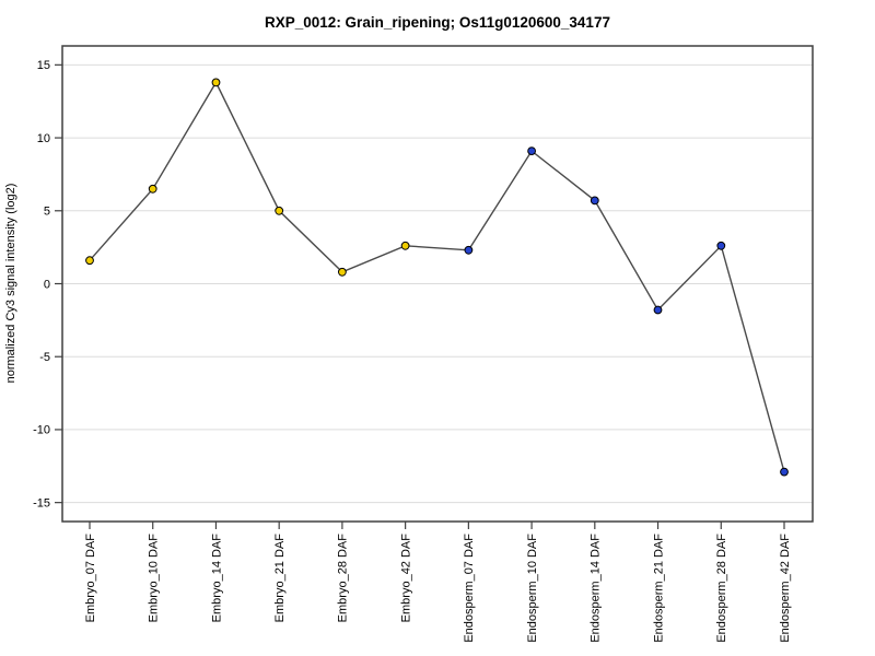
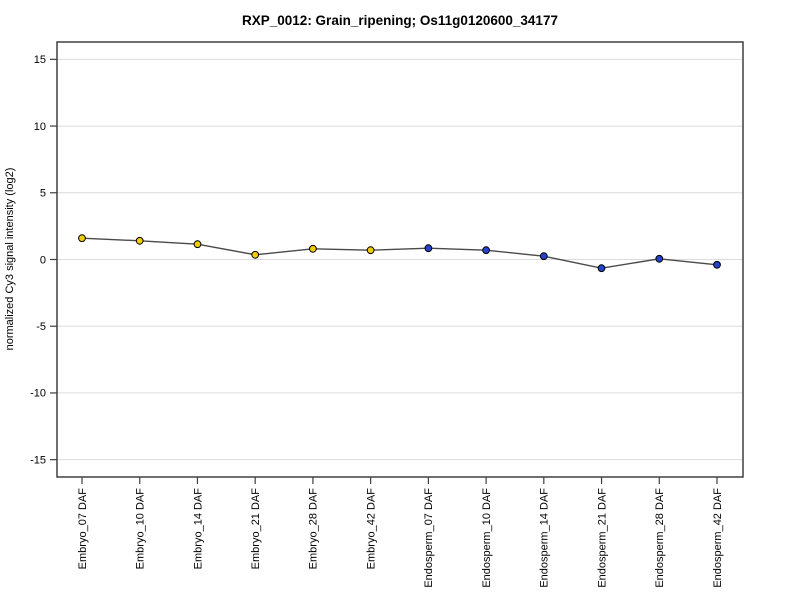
Embryo_10 DAF: 6.5 -> 1.4
Embryo_14 DAF: 13.8 -> 1.1
Embryo_21 DAF: 5.0 -> 0.3
Embryo_42 DAF: 2.6 -> 0.7
Endosperm_07 DAF: 2.3 -> 0.8
Endosperm_10 DAF: 9.1 -> 0.7
Endosperm_14 DAF: 5.7 -> 0.2
Endosperm_21 DAF: -1.8 -> -0.7
Endosperm_28 DAF: 2.6 -> 0.1
Endosperm_42 DAF: -12.9 -> -0.4
